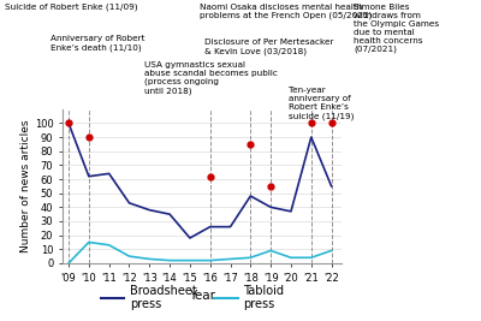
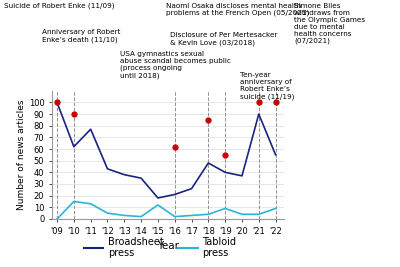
Broadsheet press/'11: 64 -> 77
Tabloid press/'15: 2 -> 12
Broadsheet press/'16: 26 -> 21
